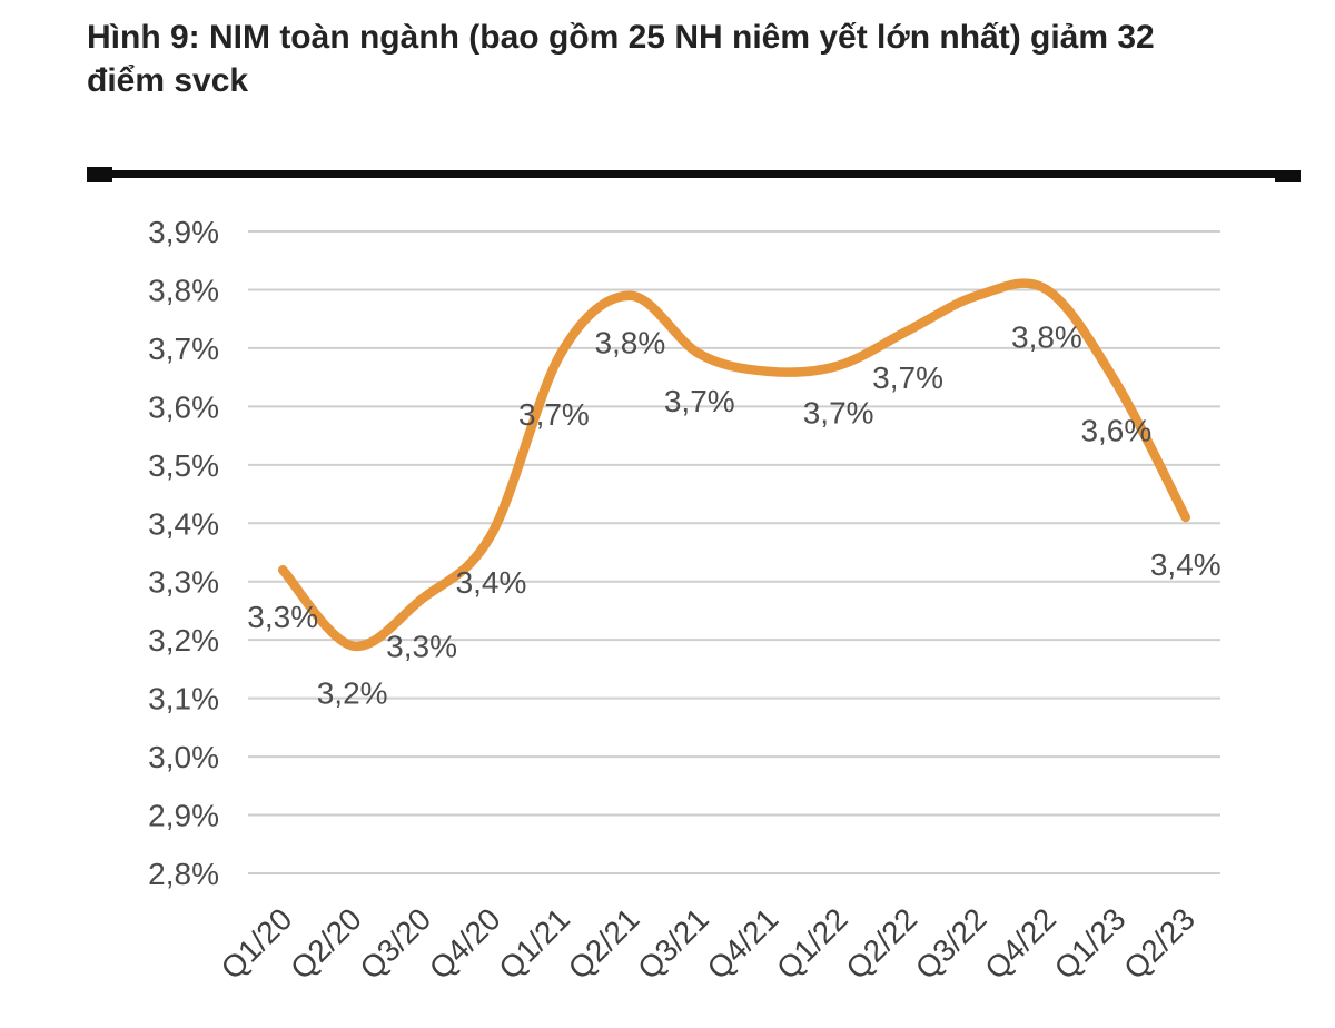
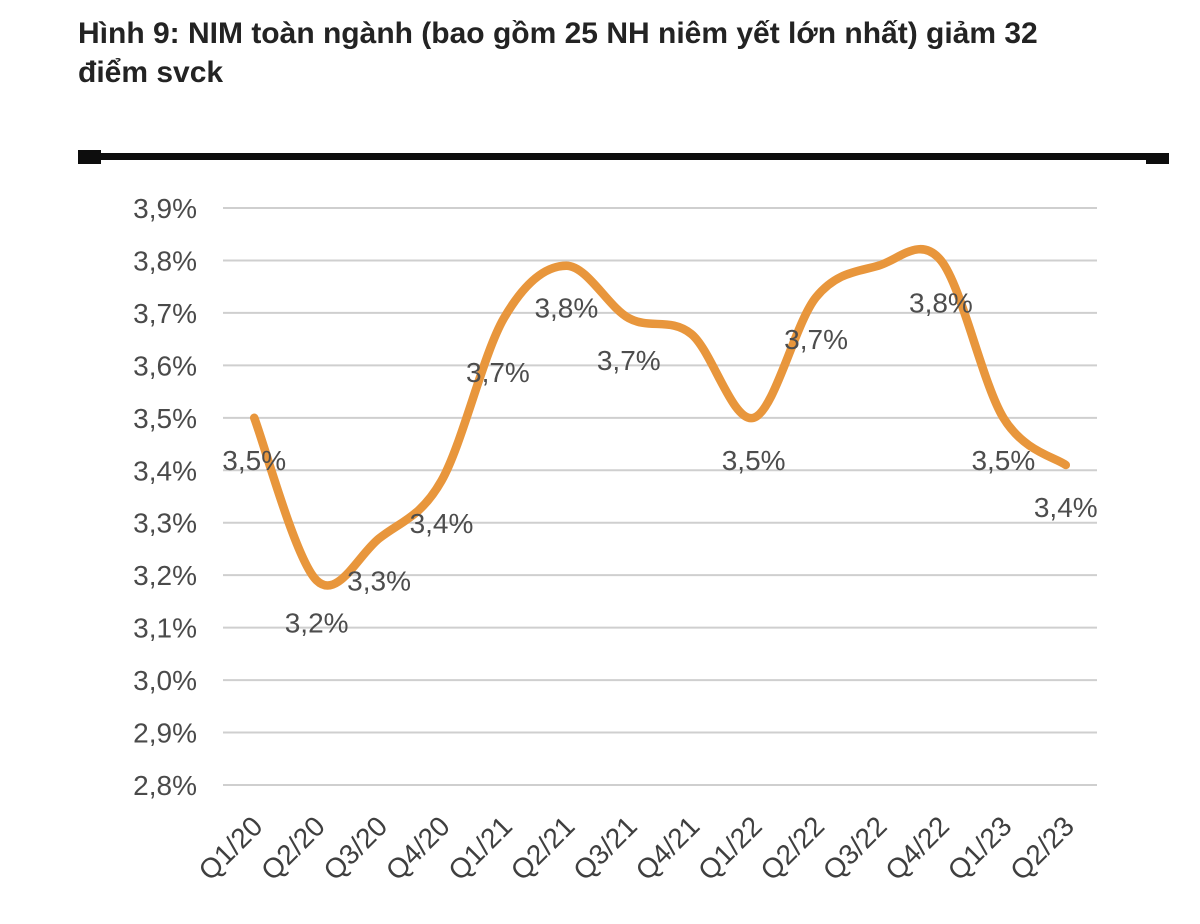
Q1/20: 3,3% -> 3,5%
Q1/22: 3,7% -> 3,5%
Q1/23: 3,6% -> 3,5%
